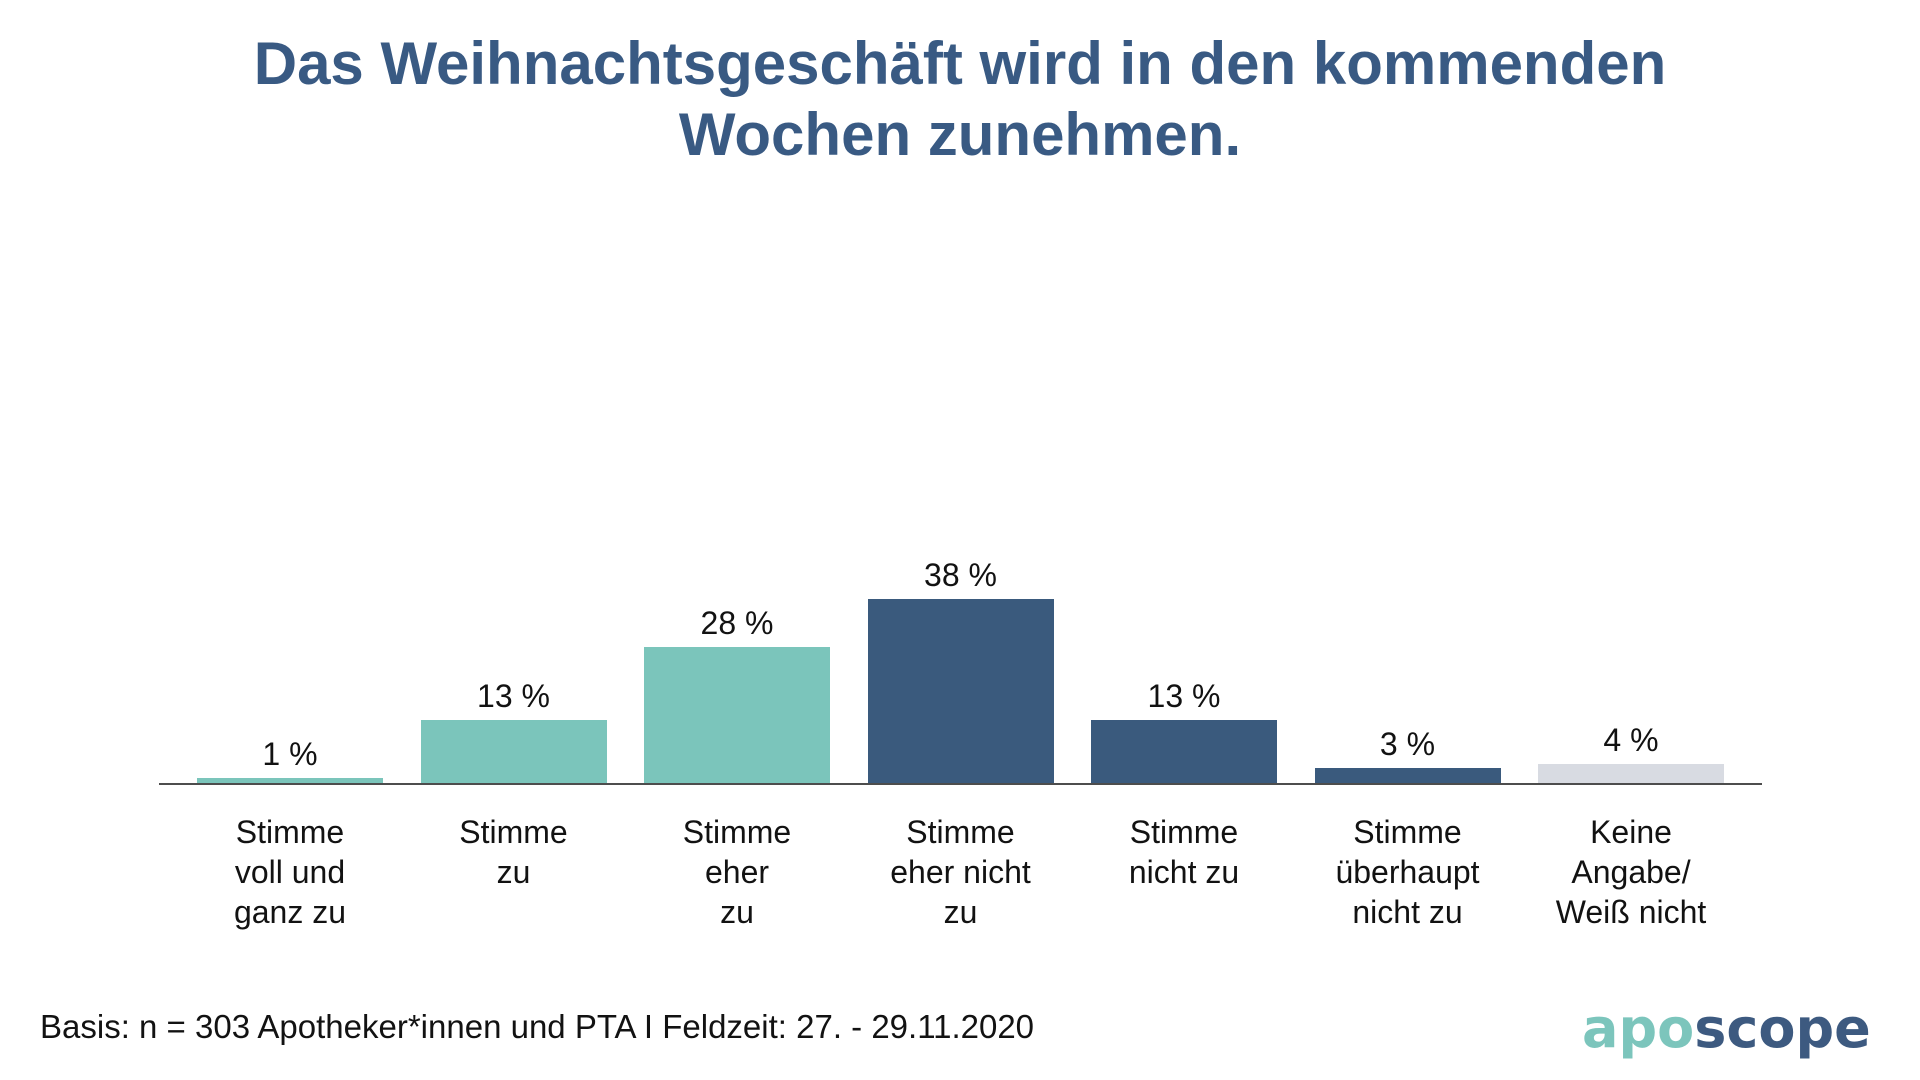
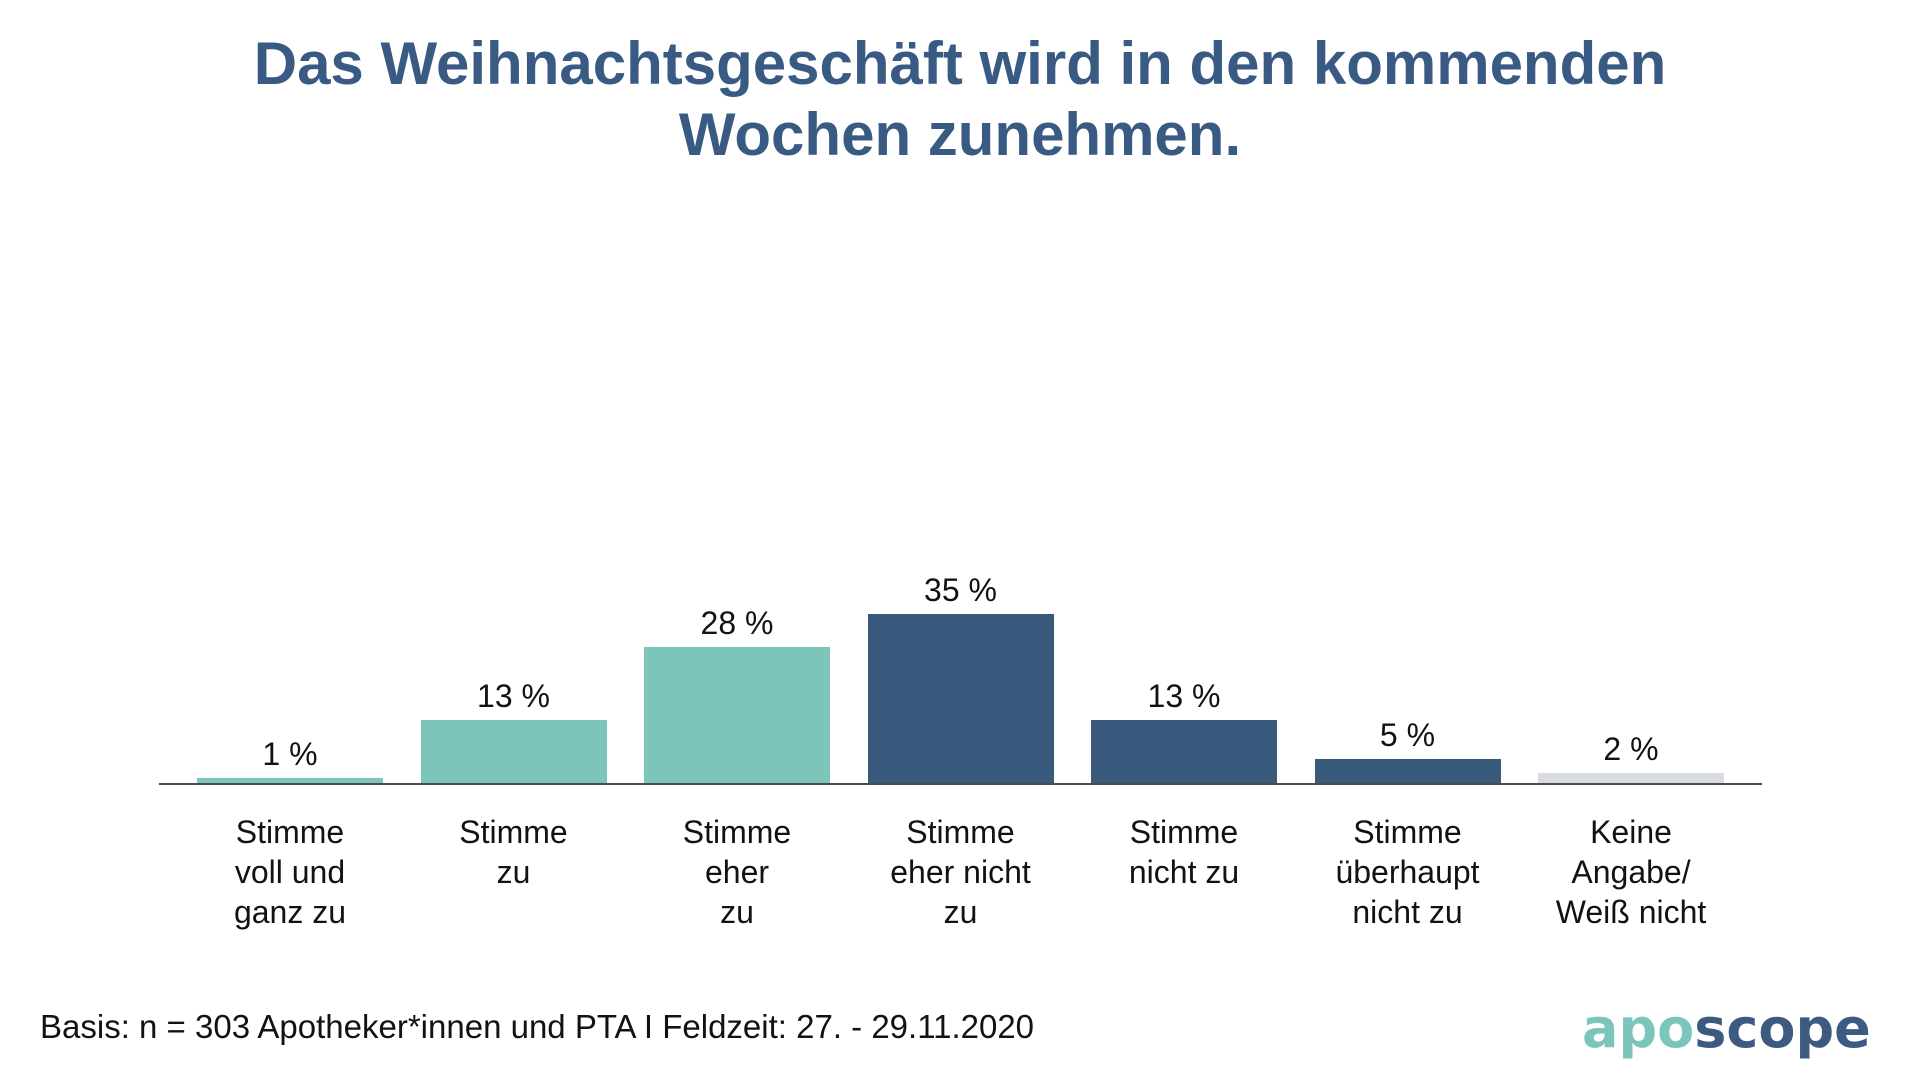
Stimme eher nicht zu: 38 -> 35
Stimme überhaupt nicht zu: 3 -> 5
Keine Angabe/Weiß nicht: 4 -> 2
